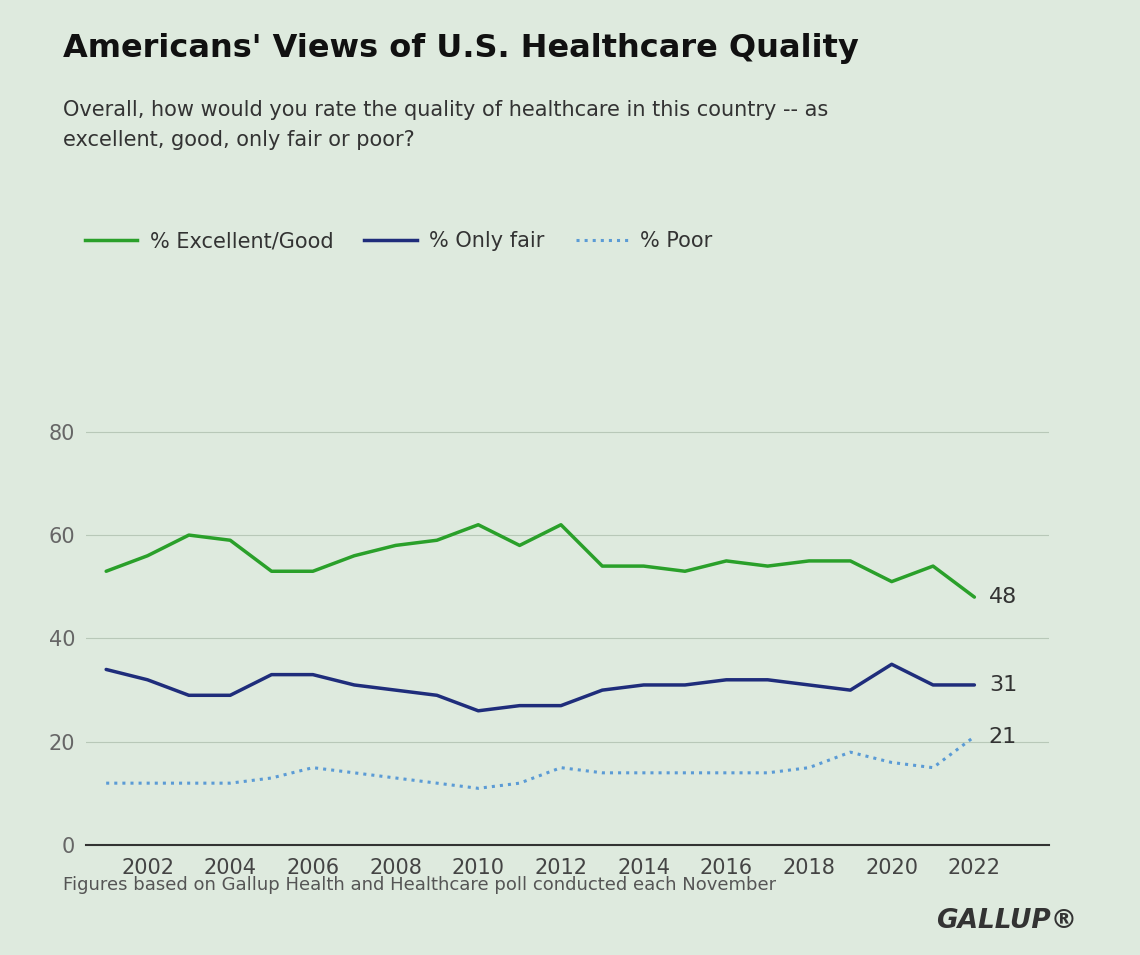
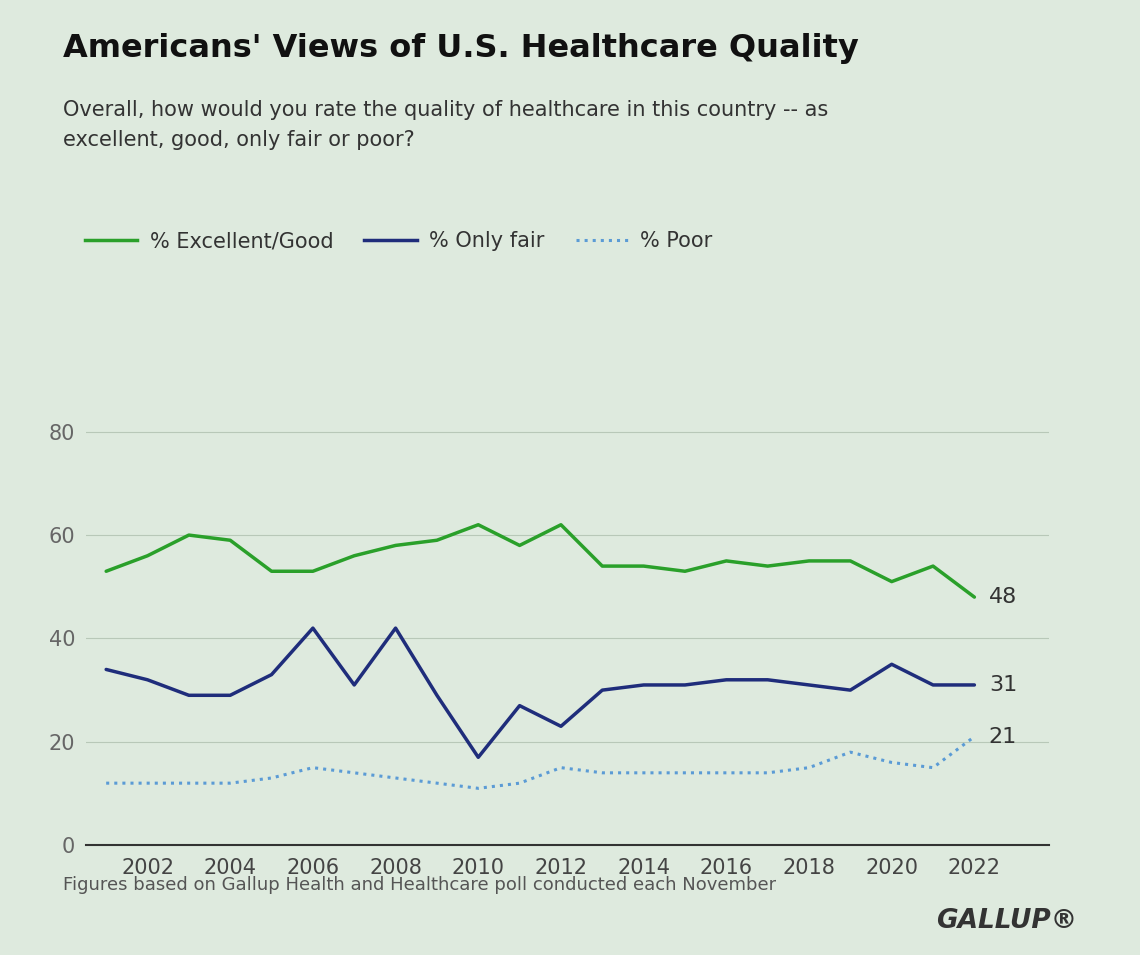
% Only fair/2006: 33 -> 42
% Only fair/2008: 30 -> 42
% Only fair/2010: 26 -> 17
% Only fair/2012: 27 -> 23
